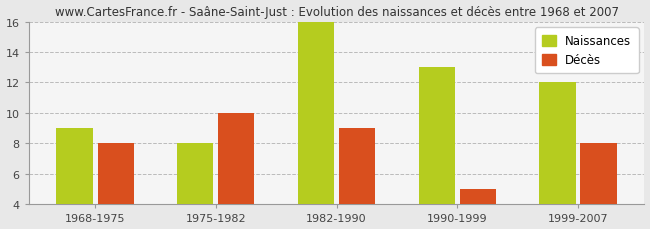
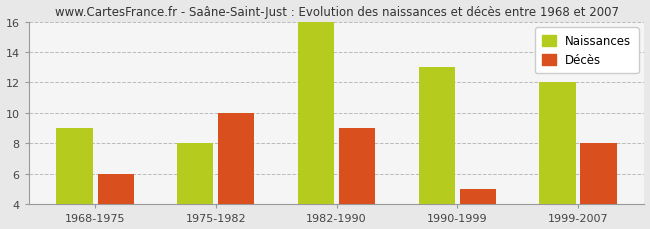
Décès/1968-1975: 8 -> 6
